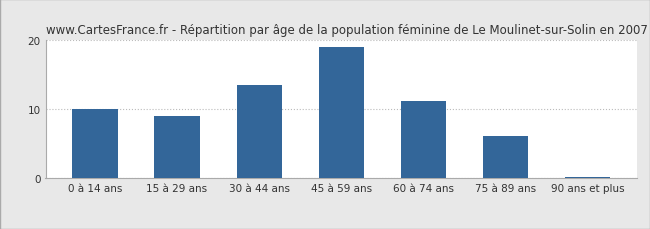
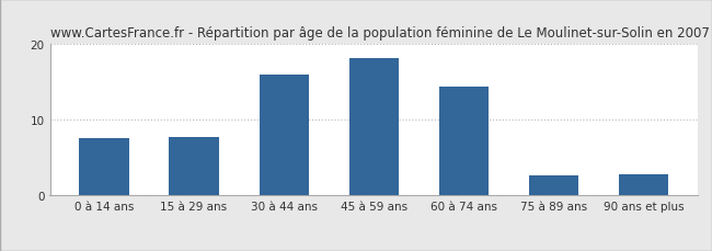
0 à 14 ans: 10.1 -> 7.6
15 à 29 ans: 9.0 -> 7.8
30 à 44 ans: 13.5 -> 16.0
45 à 59 ans: 19.0 -> 18.2
60 à 74 ans: 11.2 -> 14.4
75 à 89 ans: 6.2 -> 2.6
90 ans et plus: 0.2 -> 2.8
